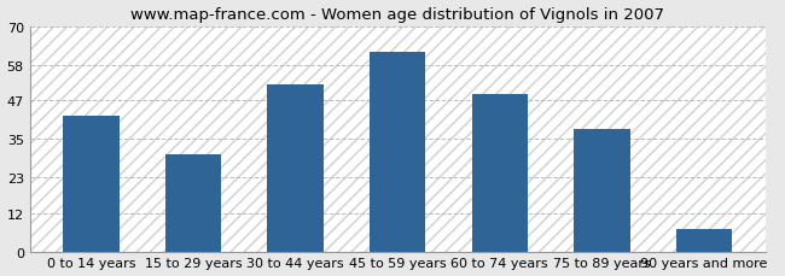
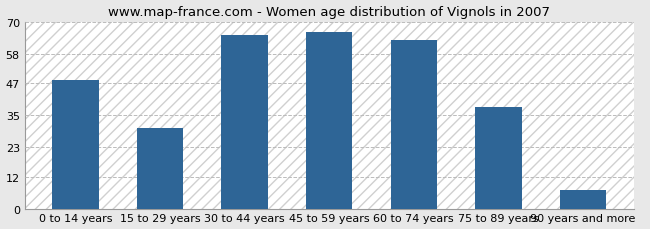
0 to 14 years: 42 -> 48
30 to 44 years: 52 -> 65
45 to 59 years: 62 -> 66
60 to 74 years: 49 -> 63
